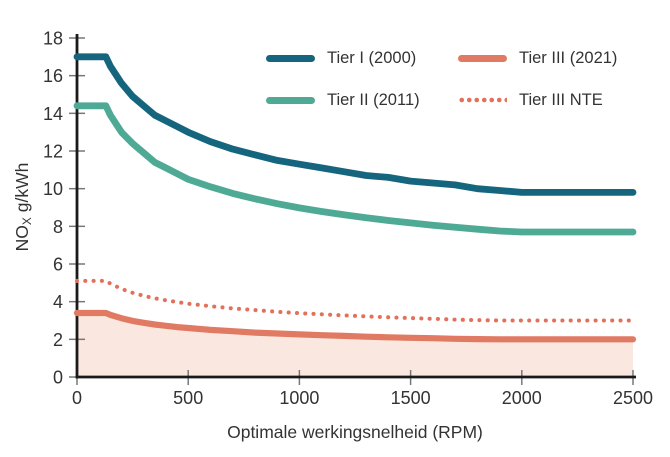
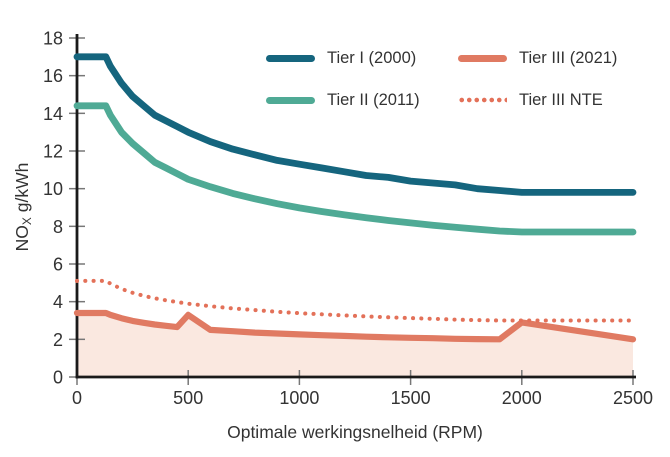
Tier III (2021)/500: 2.6 -> 3.3
Tier III (2021)/2000: 2.0 -> 2.9
